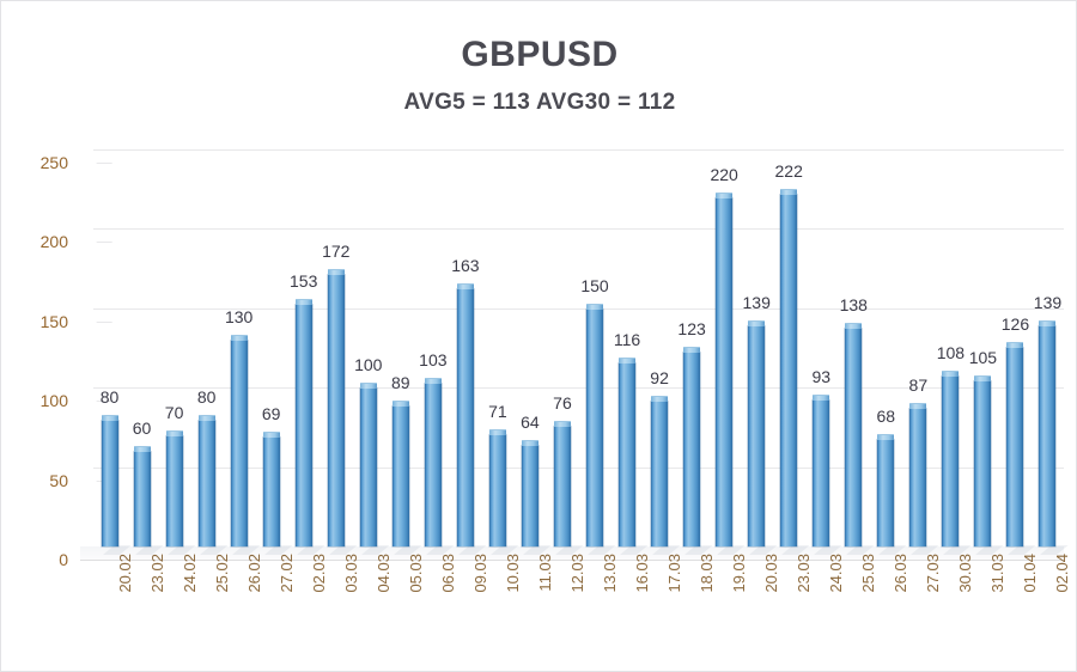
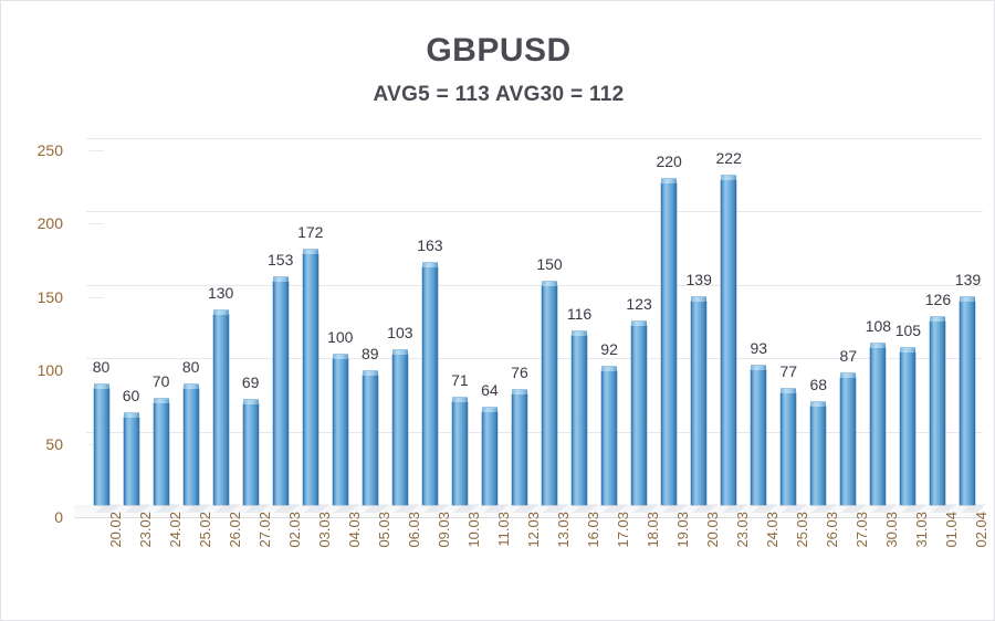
25.03: 138 -> 77
